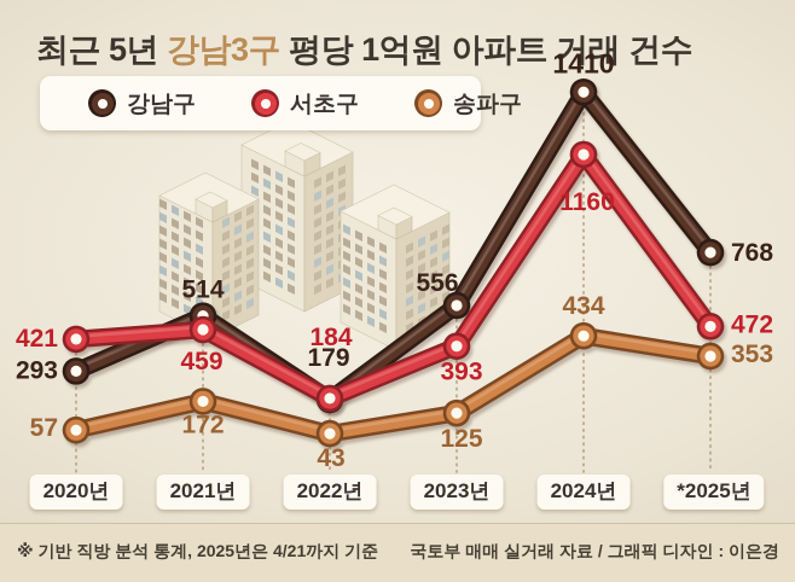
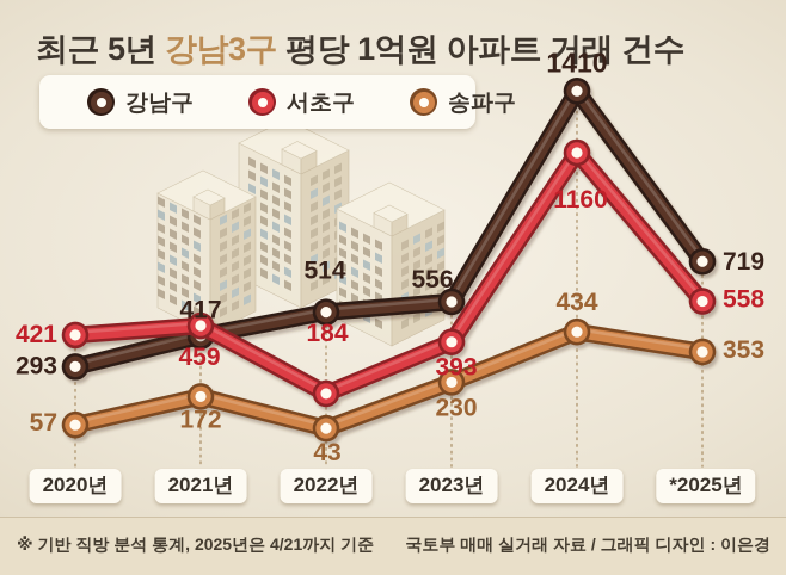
강남구/2021년: 514 -> 417
강남구/2022년: 179 -> 514
송파구/2023년: 125 -> 230
강남구/*2025년: 768 -> 719
서초구/*2025년: 472 -> 558
